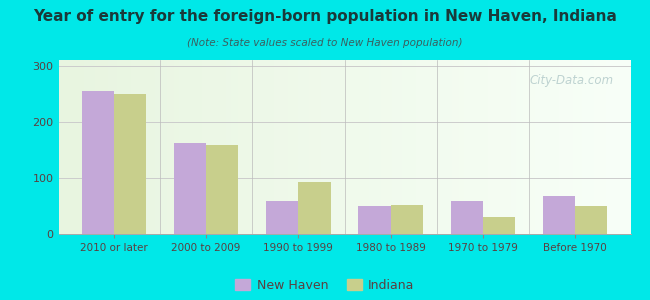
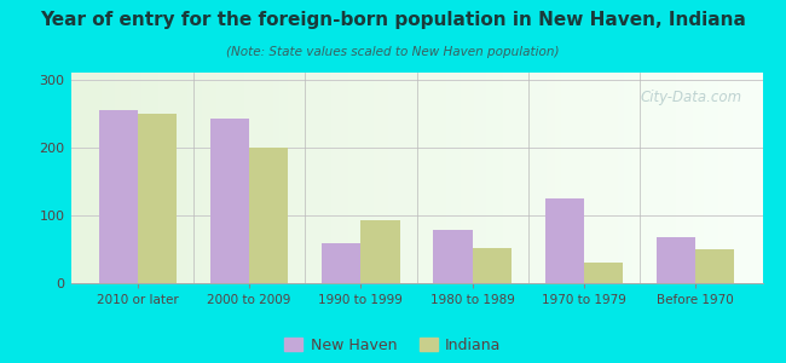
New Haven/2000 to 2009: 162 -> 242
Indiana/2000 to 2009: 158 -> 200
New Haven/1980 to 1989: 50 -> 78
New Haven/1970 to 1979: 58 -> 124
